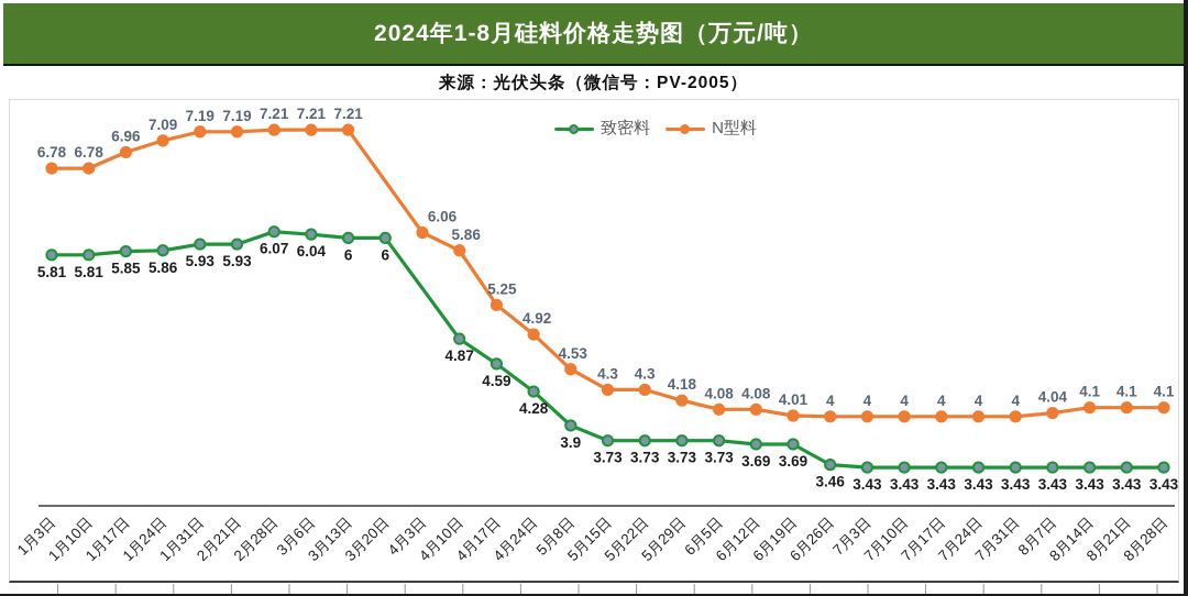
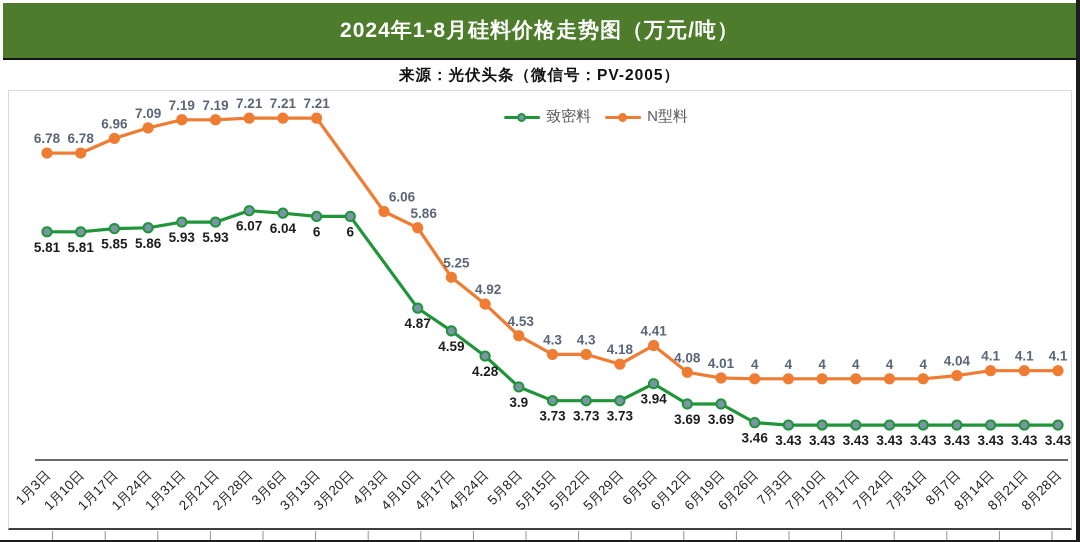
致密料/6月5日: 3.73 -> 3.94
N型料/6月5日: 4.08 -> 4.41
